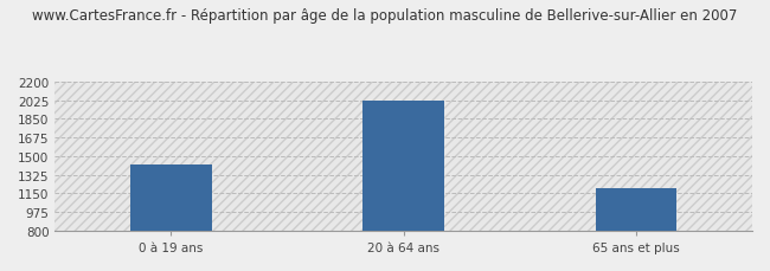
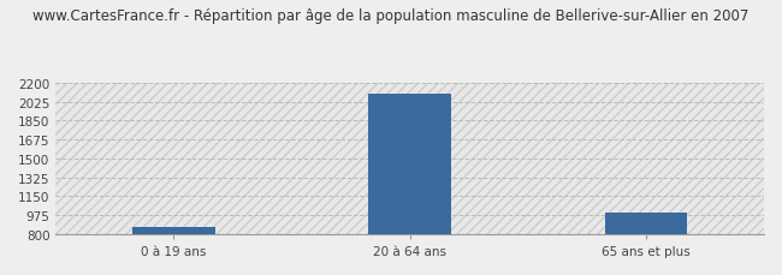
0 à 19 ans: 1420 -> 870
20 à 64 ans: 2020 -> 2100
65 ans et plus: 1200 -> 1000
